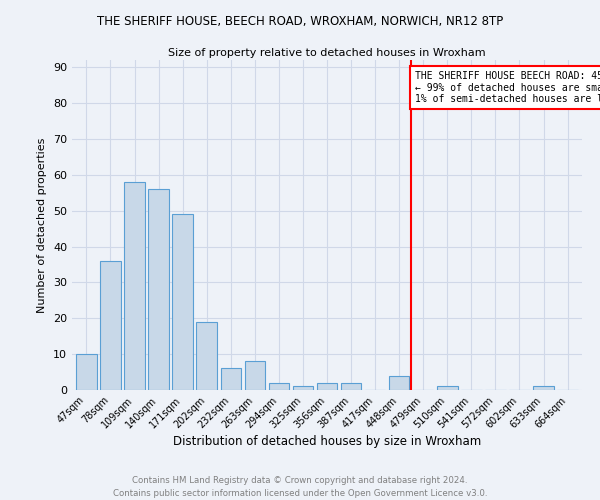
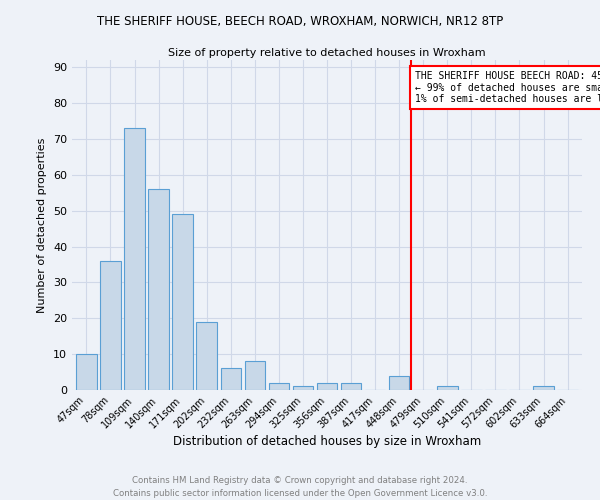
109sqm: 58 -> 73
